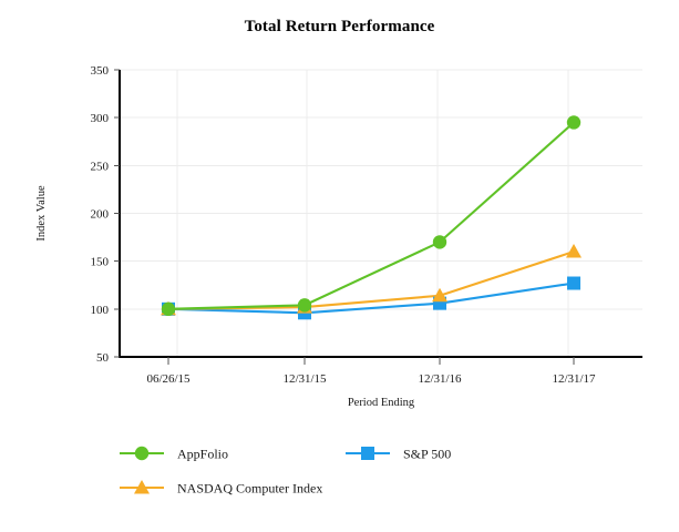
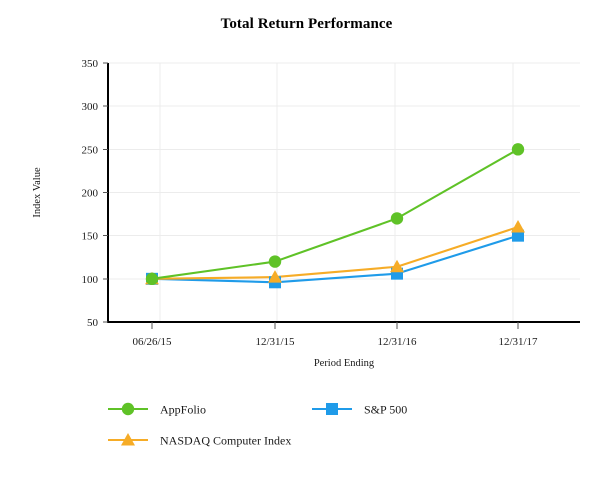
AppFolio/12/31/15: 100 -> 120
AppFolio/12/31/17: 300 -> 250
S&P 500/12/31/17: 130 -> 150
